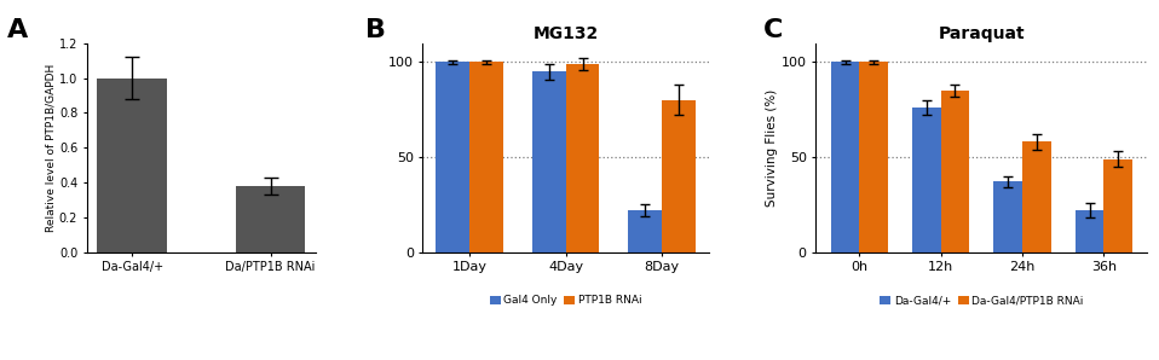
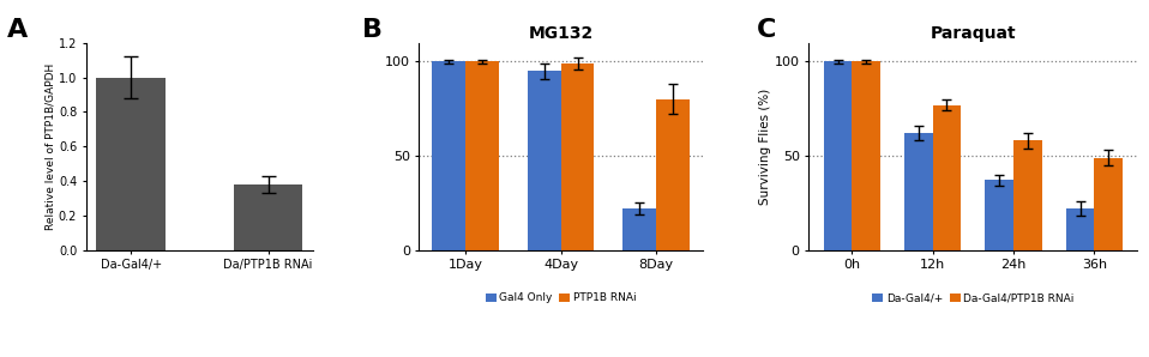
Paraquat/Da-Gal4/+/12h: 76 -> 62
Paraquat/Da-Gal4/PTP1B RNAi/12h: 85 -> 77
